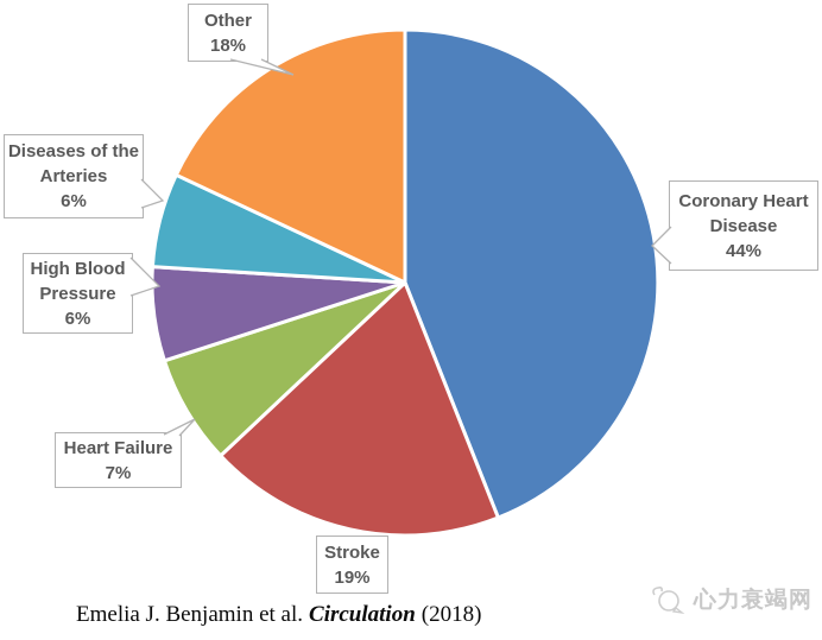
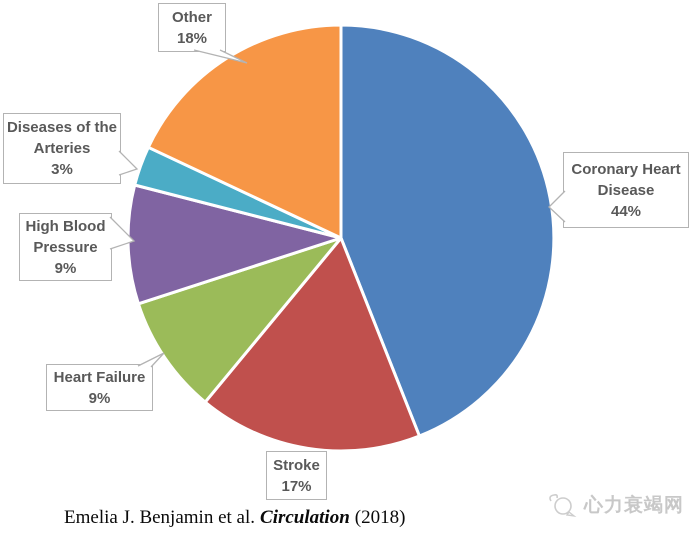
Stroke: 19% -> 17%
Heart Failure: 7% -> 9%
High Blood Pressure: 6% -> 9%
Diseases of the Arteries: 6% -> 3%
